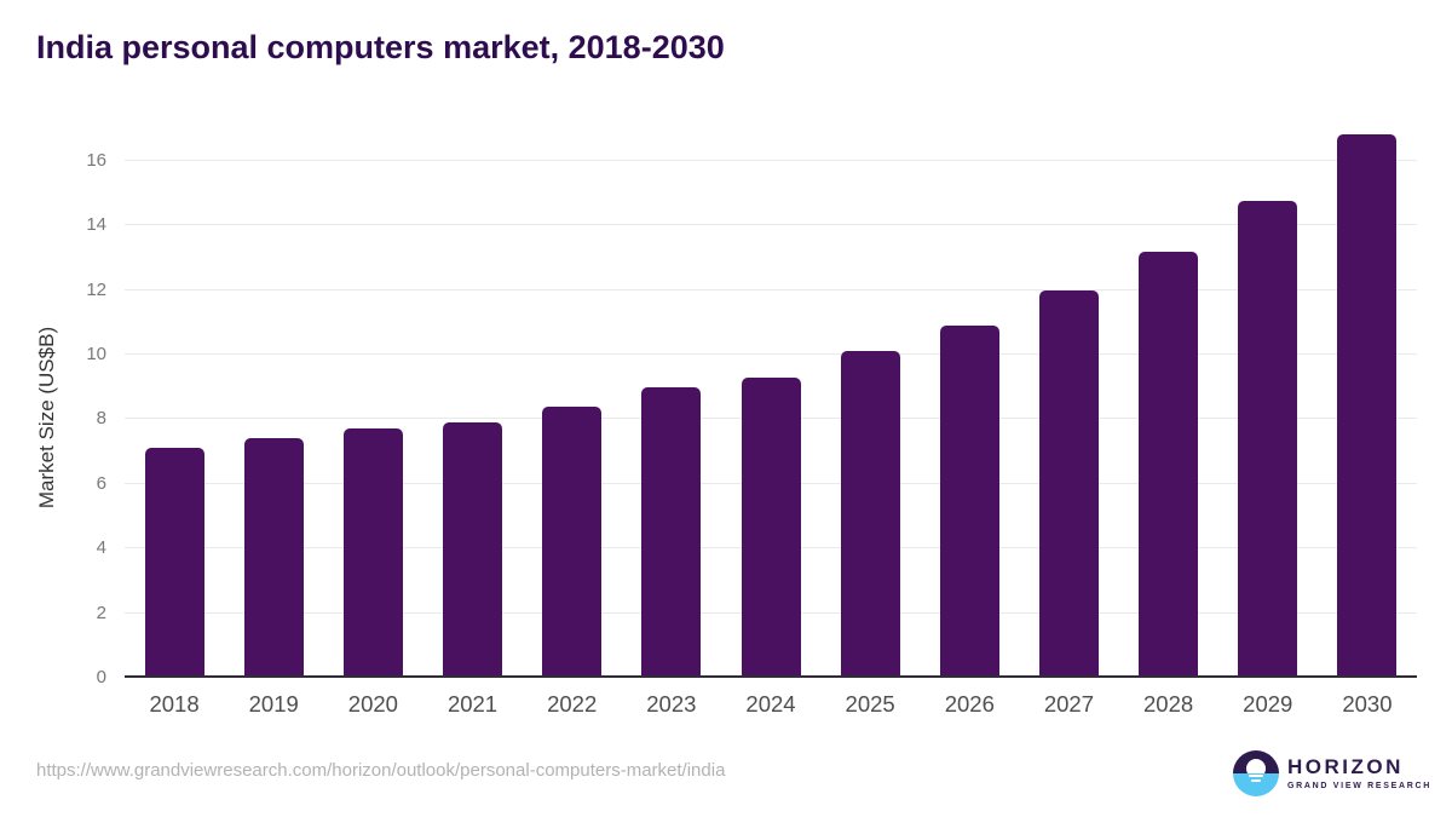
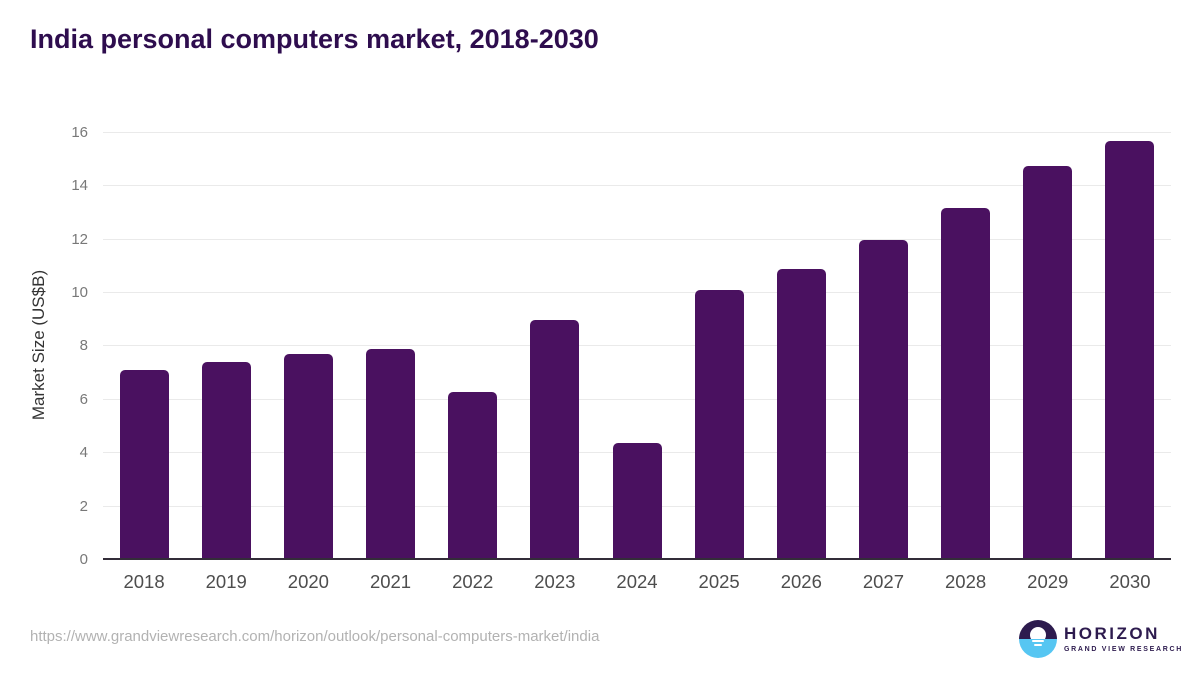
2022: 8.4 -> 6.3
2024: 9.3 -> 4.4
2030: 16.8 -> 15.7
